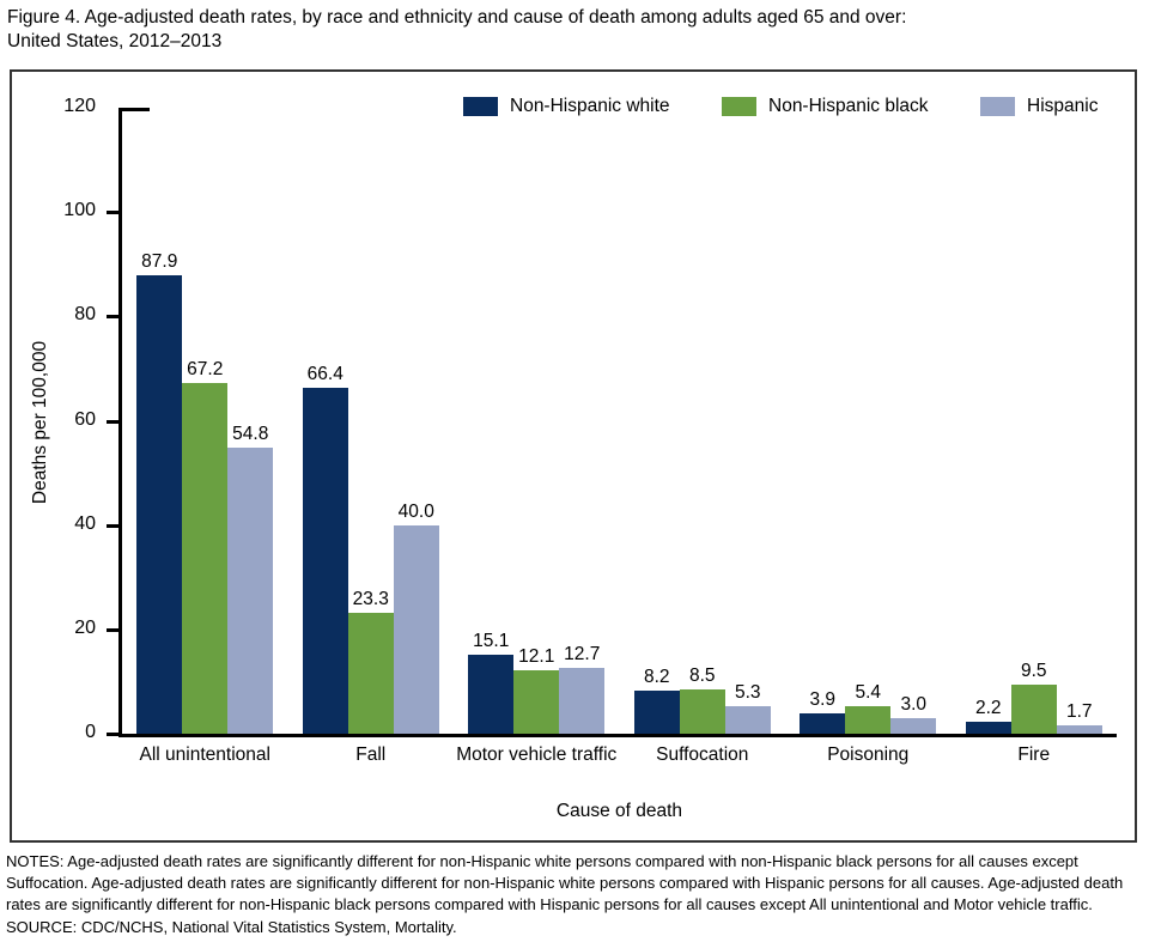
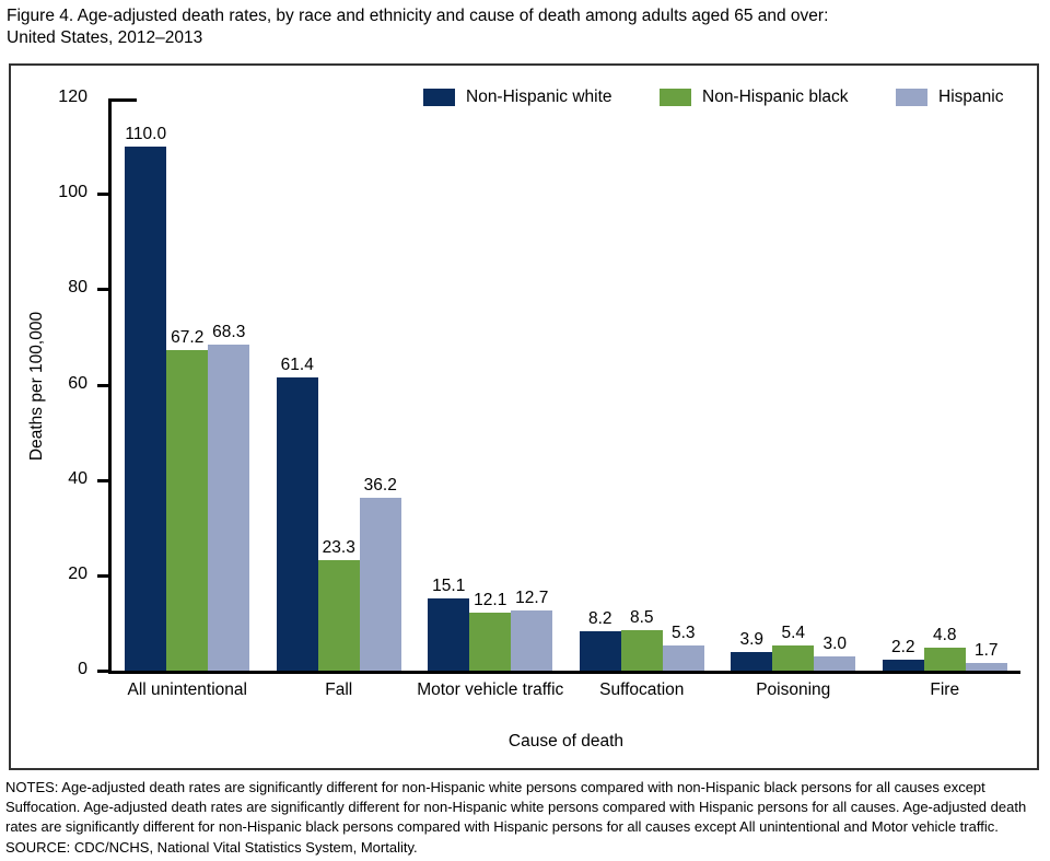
Non-Hispanic white/All unintentional: 87.9 -> 110.0
Hispanic/All unintentional: 54.8 -> 68.3
Non-Hispanic white/Fall: 66.4 -> 61.4
Hispanic/Fall: 40.0 -> 36.2
Non-Hispanic black/Fire: 9.5 -> 4.8
